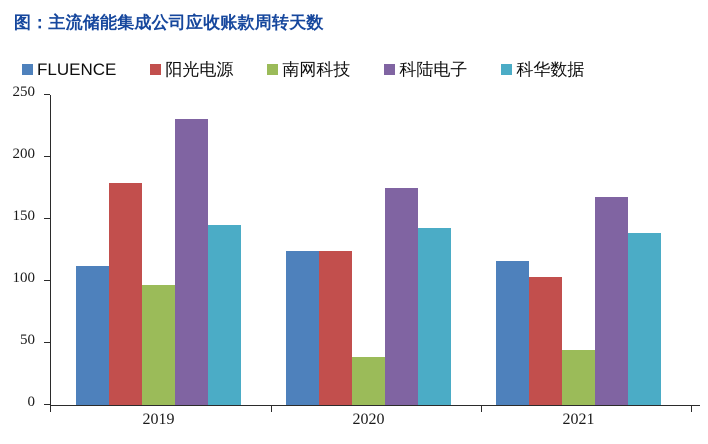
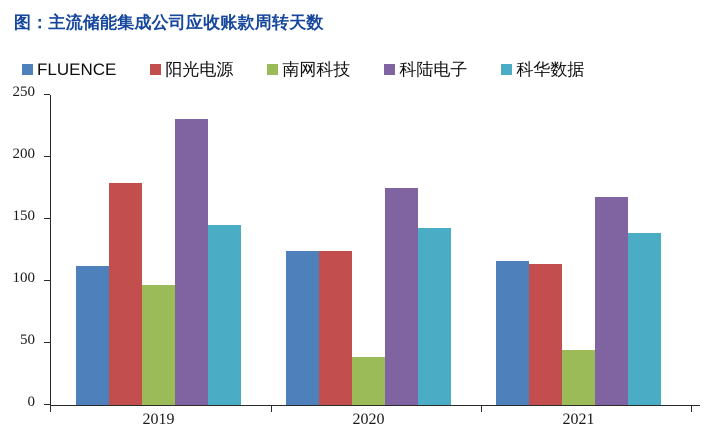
阳光电源/2021: 103 -> 114
